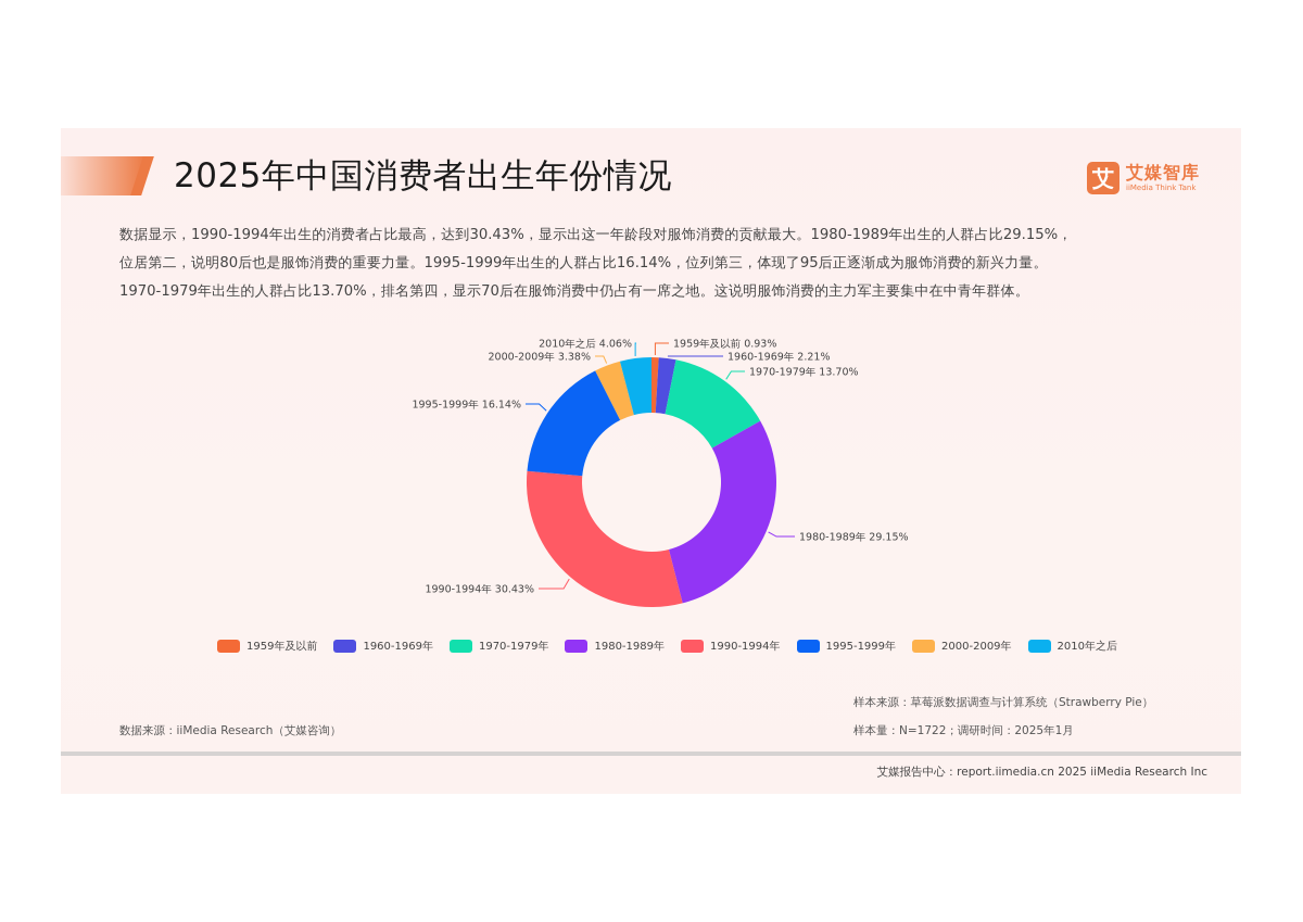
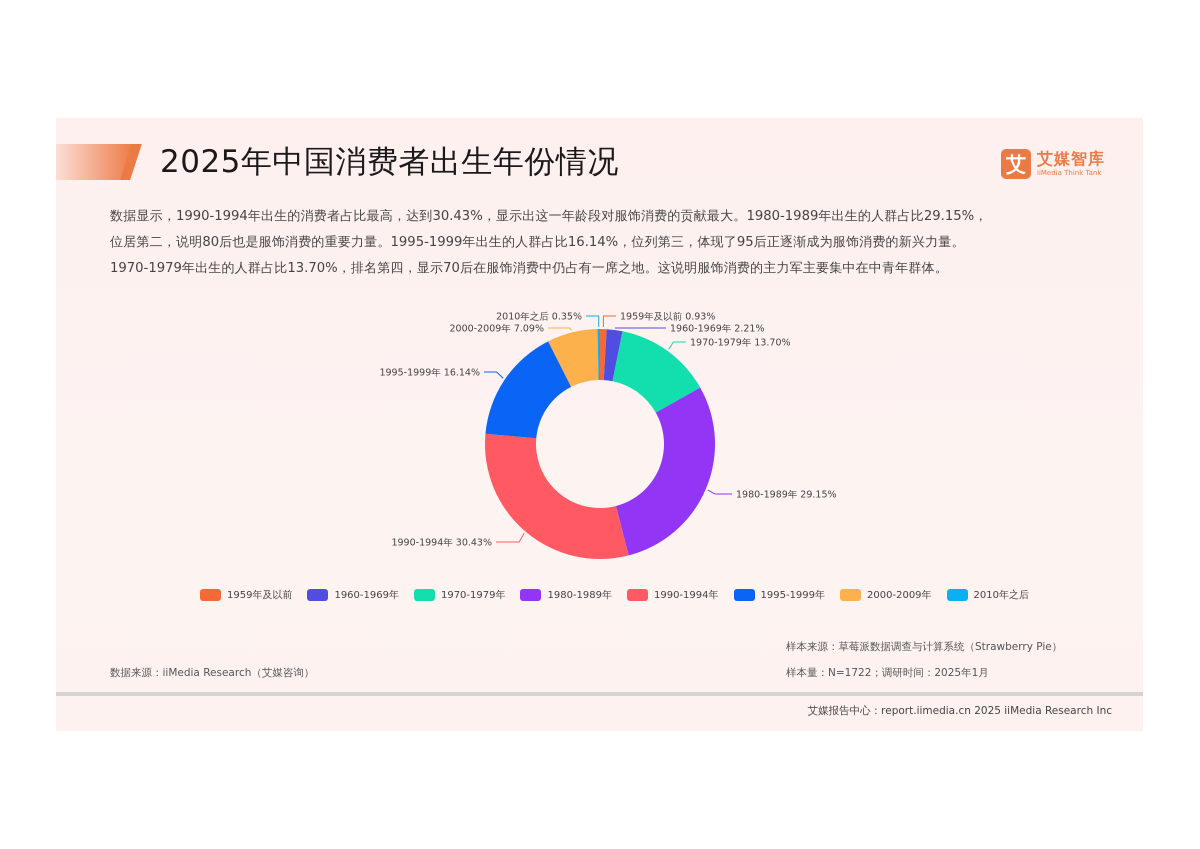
2000-2009年: 3.38% -> 7.09%
2010年之后: 4.06% -> 0.35%
